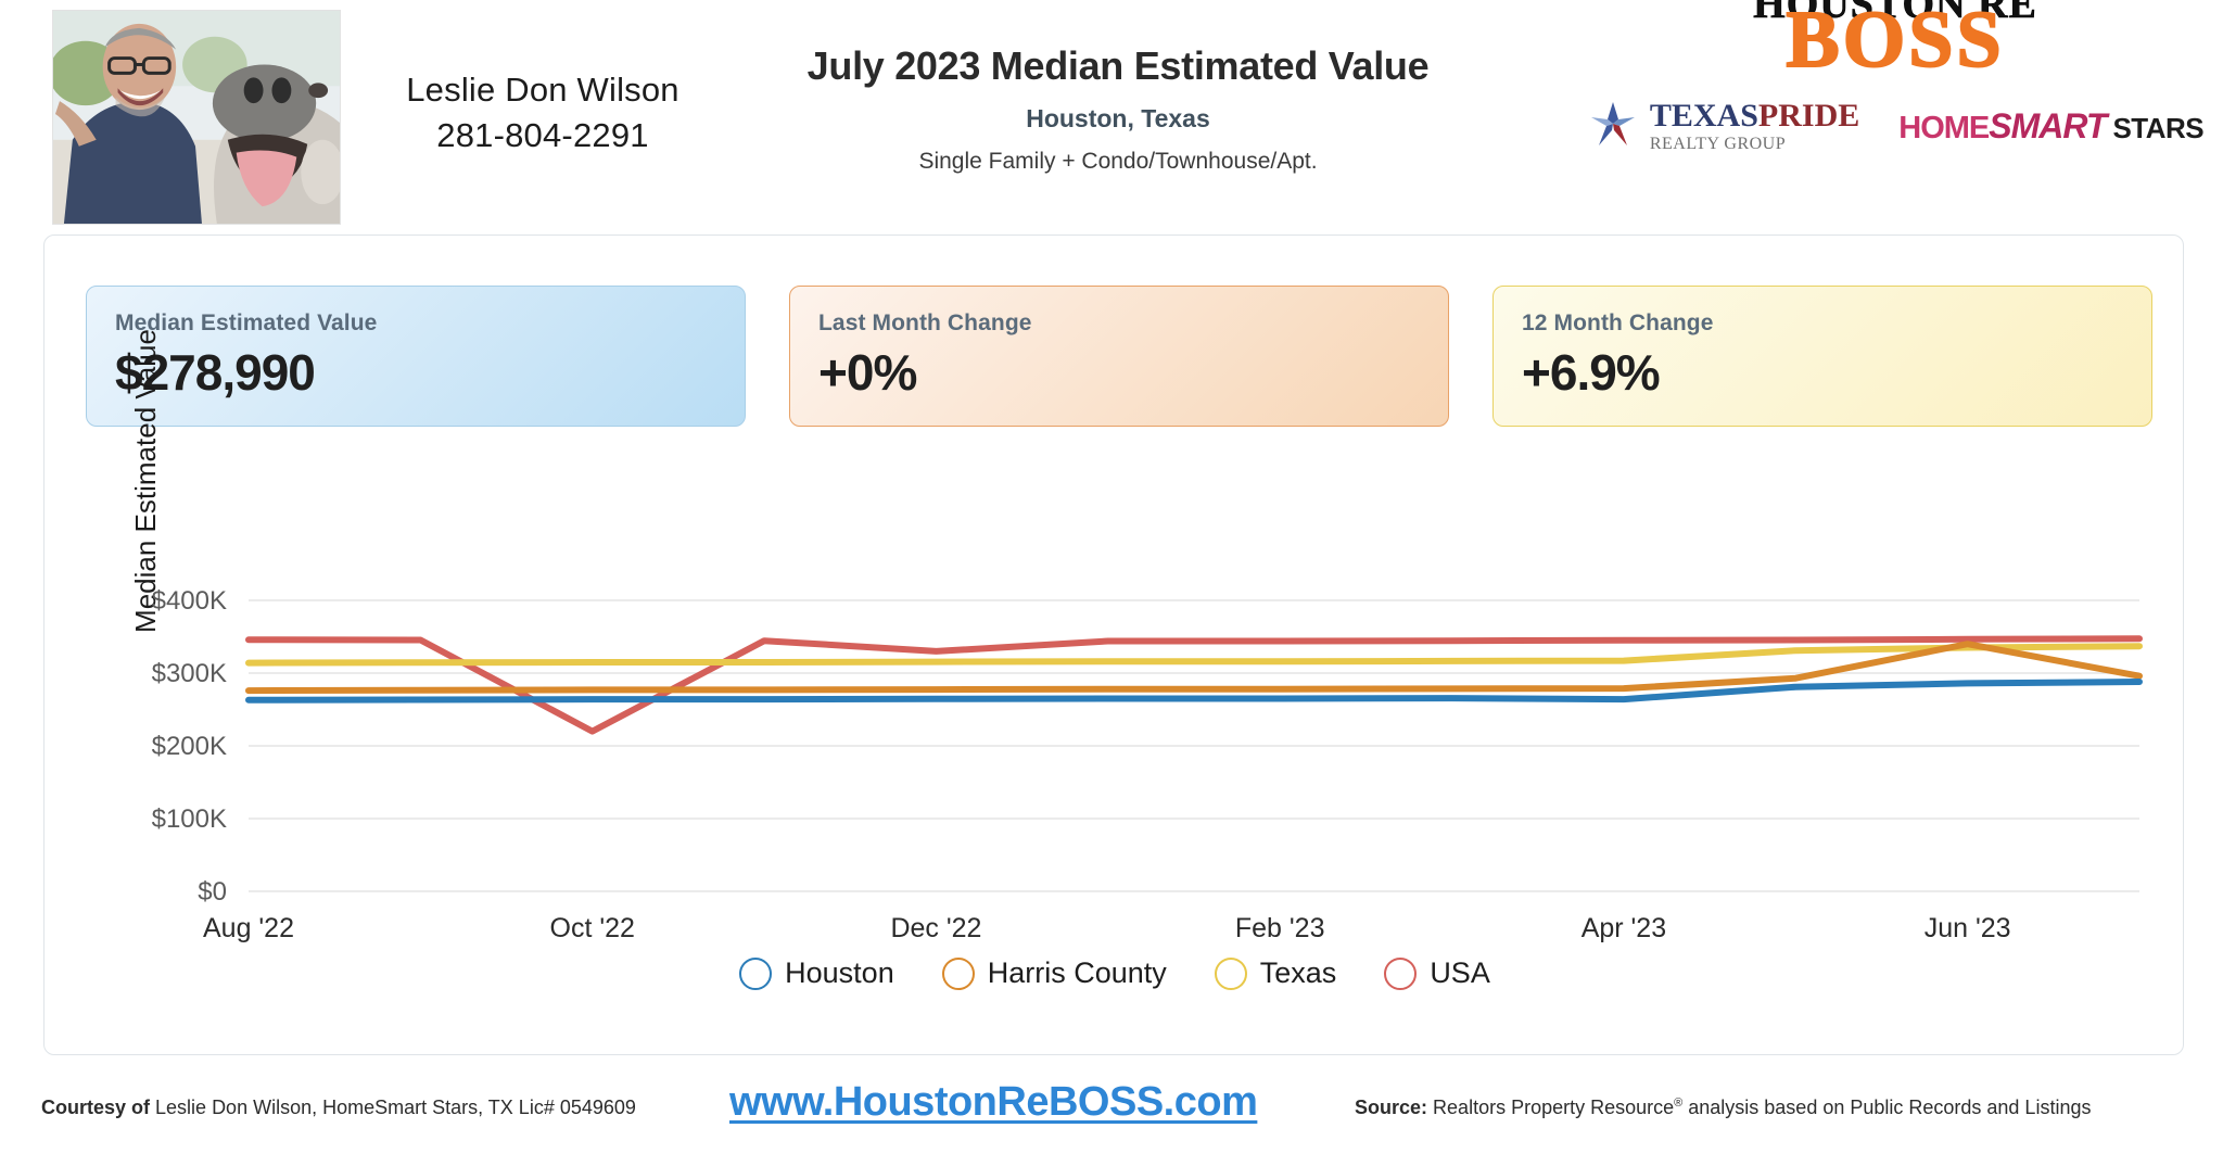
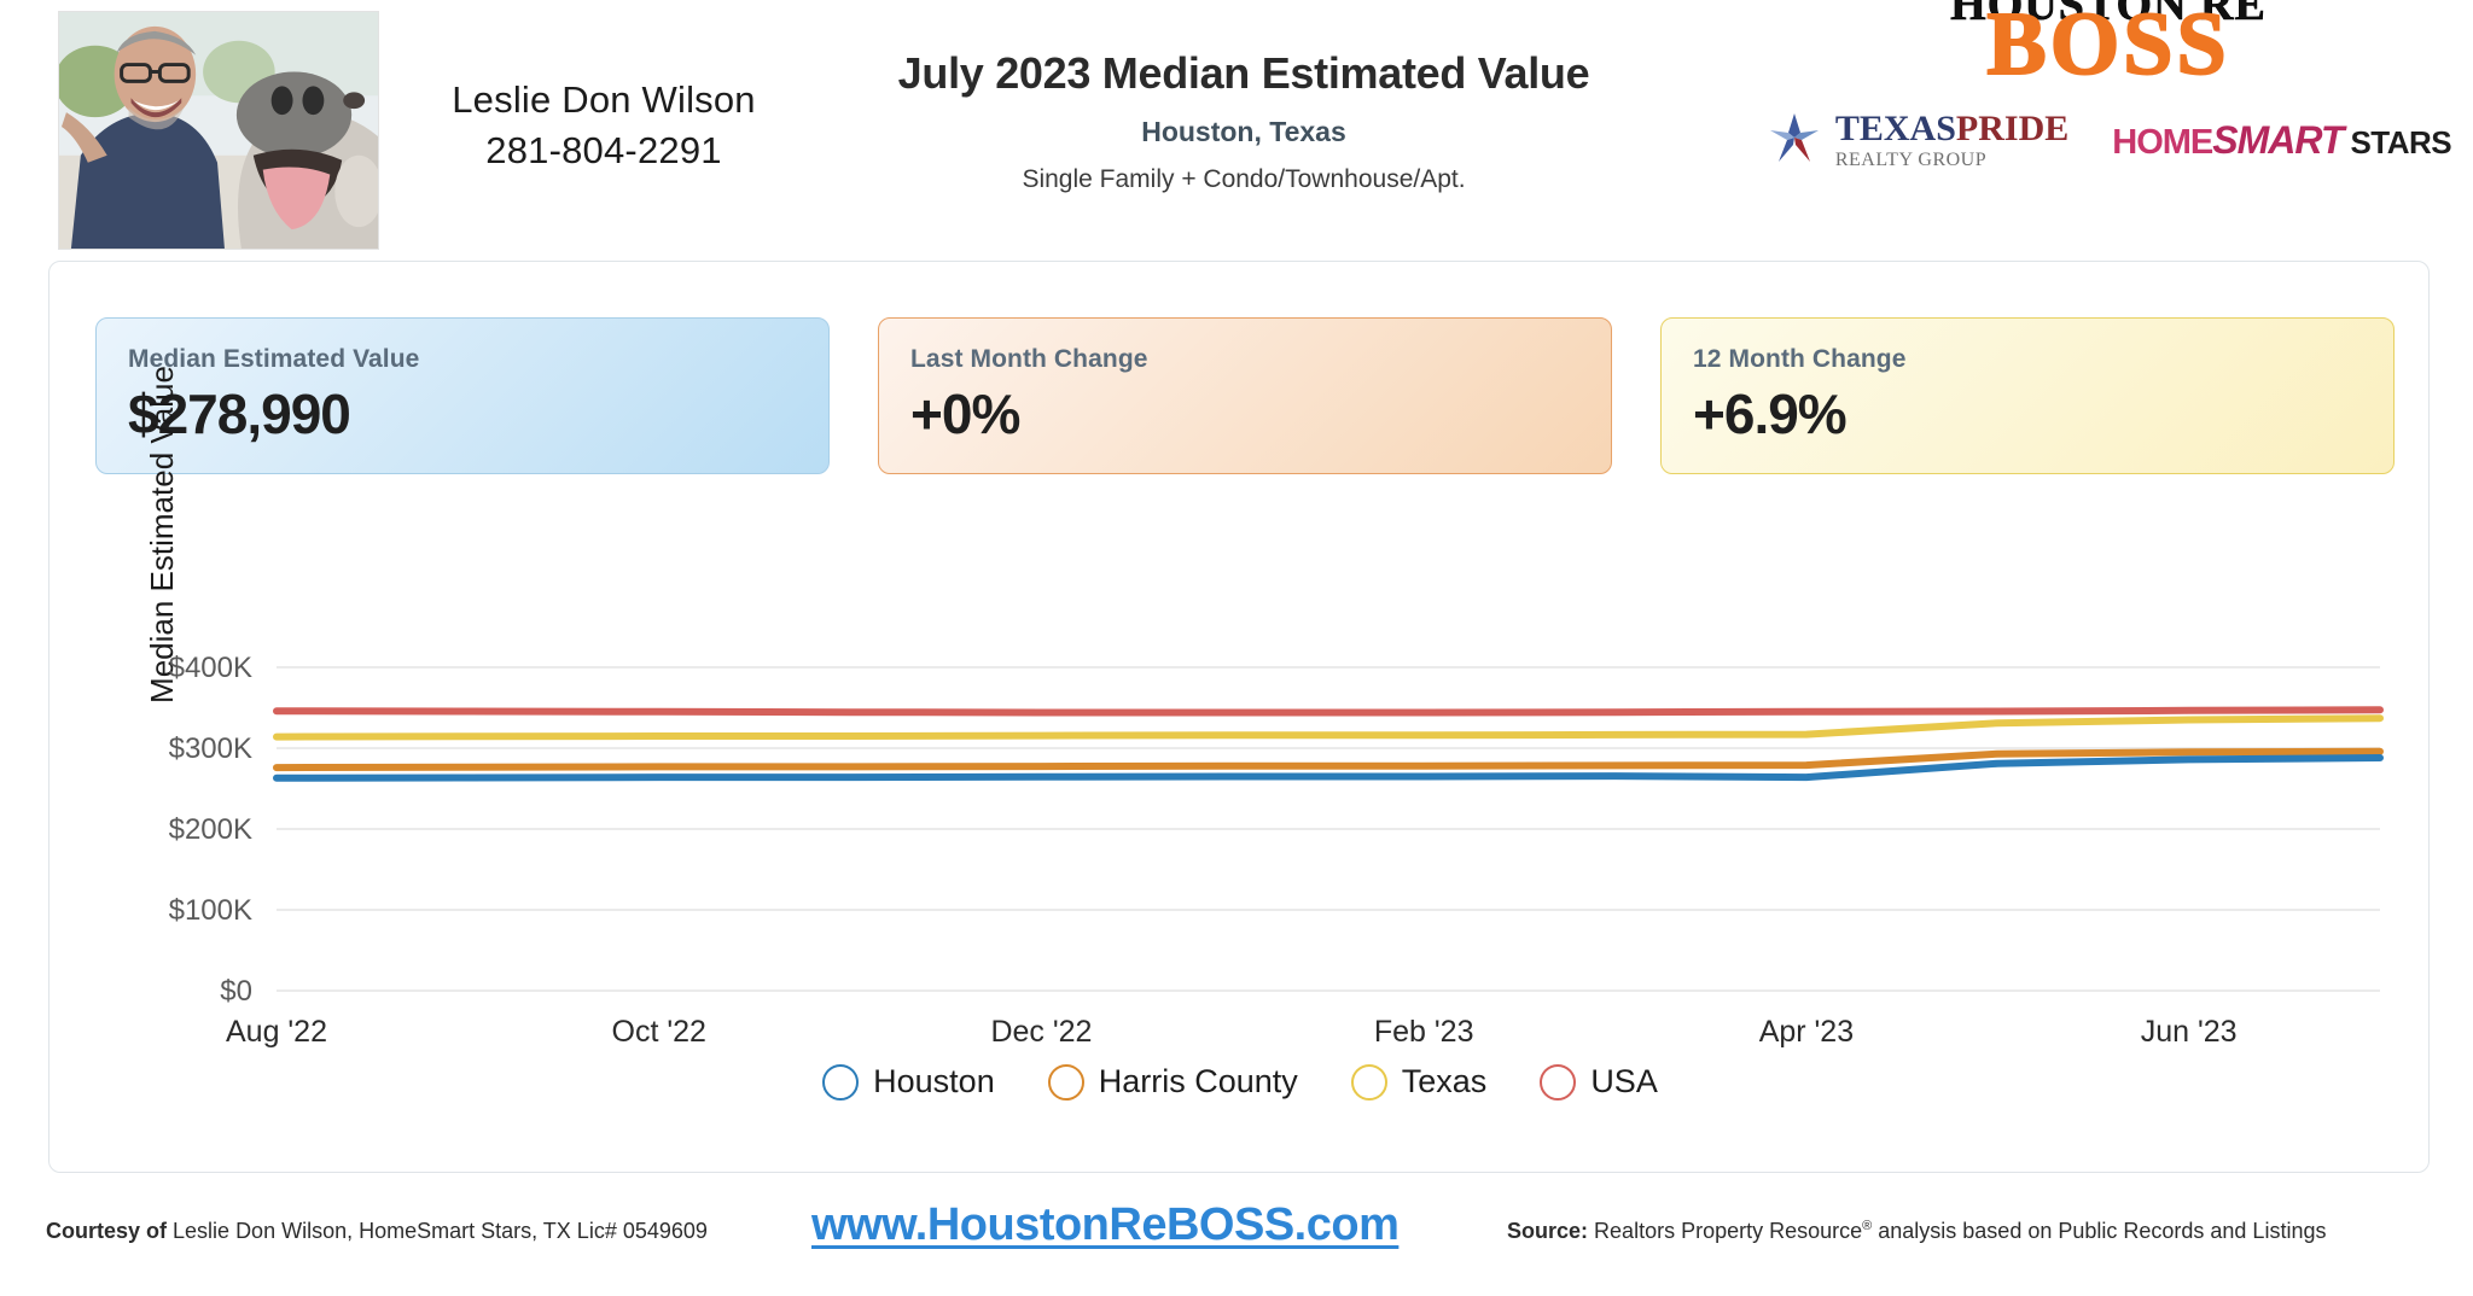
USA/Oct '22: $220K -> $340K
USA/Dec '22: $330K -> $340K
Harris County/Jun '23: $340K -> $300K
